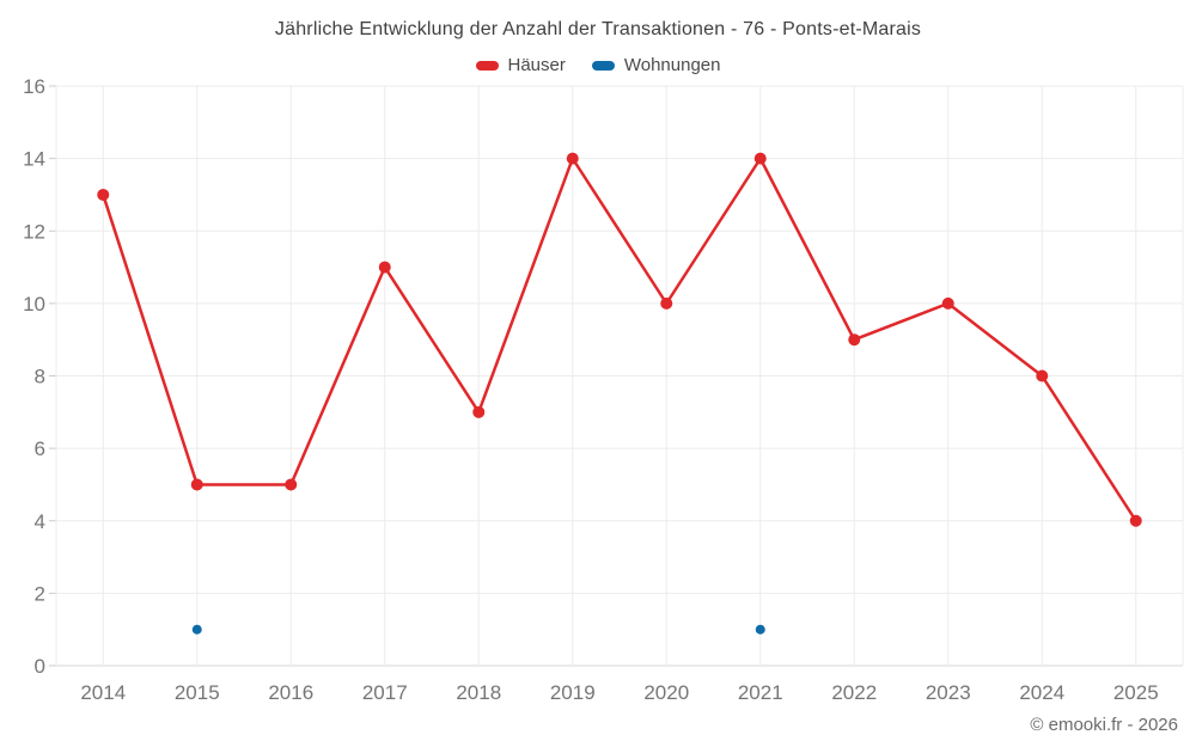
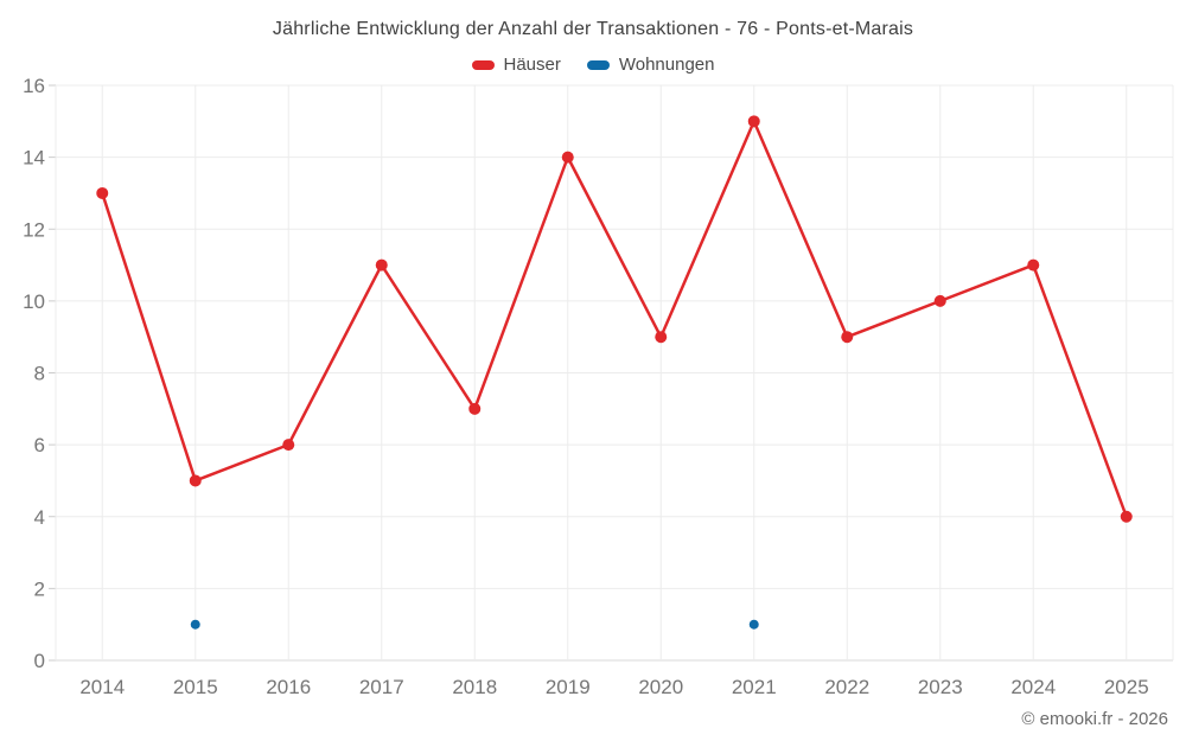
Häuser/2016: 5 -> 6
Häuser/2020: 10 -> 9
Häuser/2021: 14 -> 15
Häuser/2024: 8 -> 11
